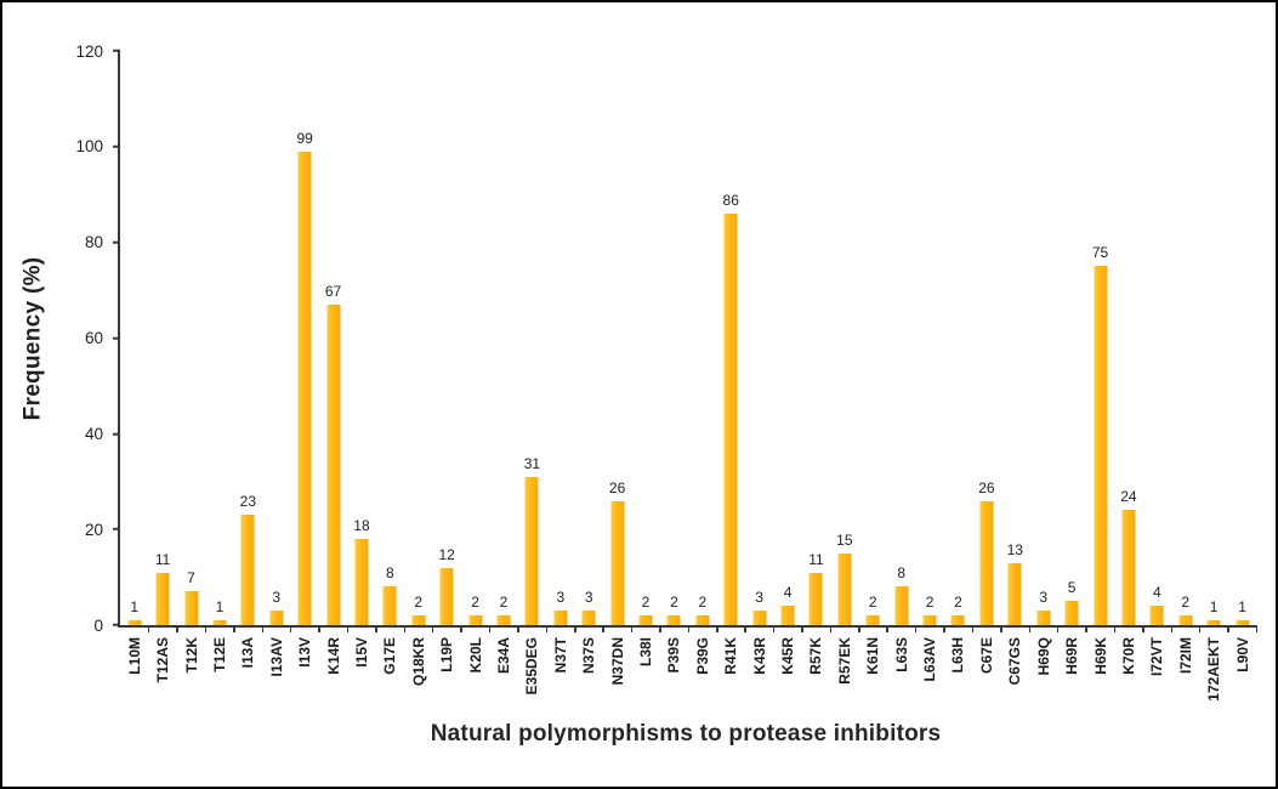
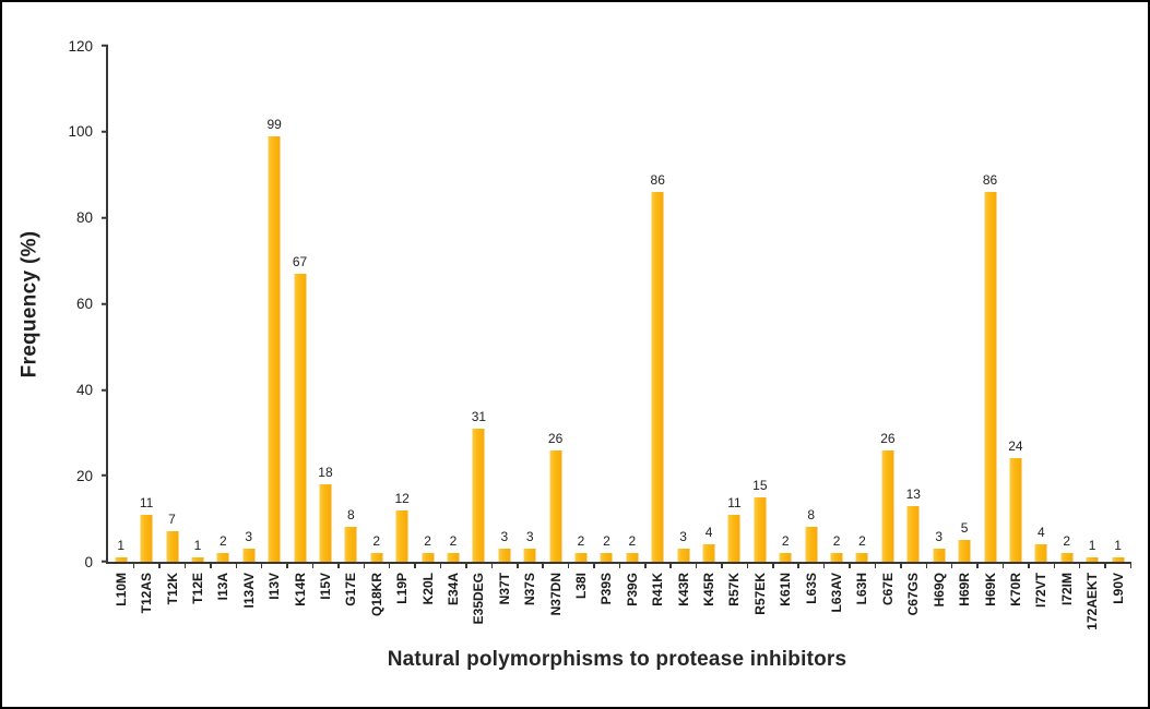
I13A: 23 -> 2
H69K: 75 -> 86
